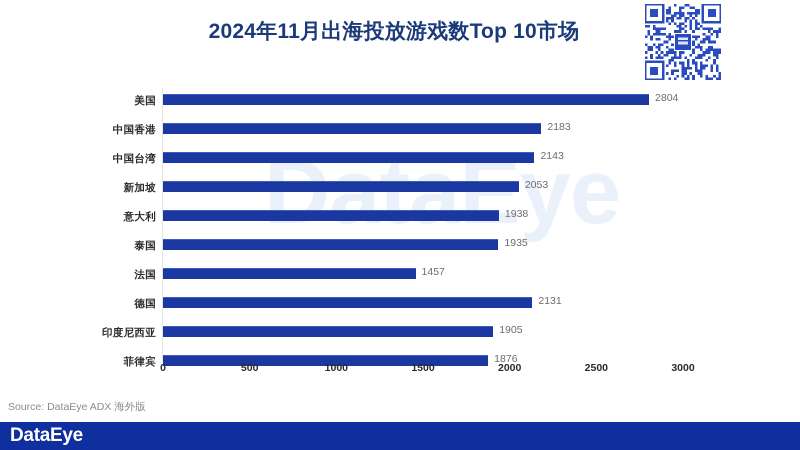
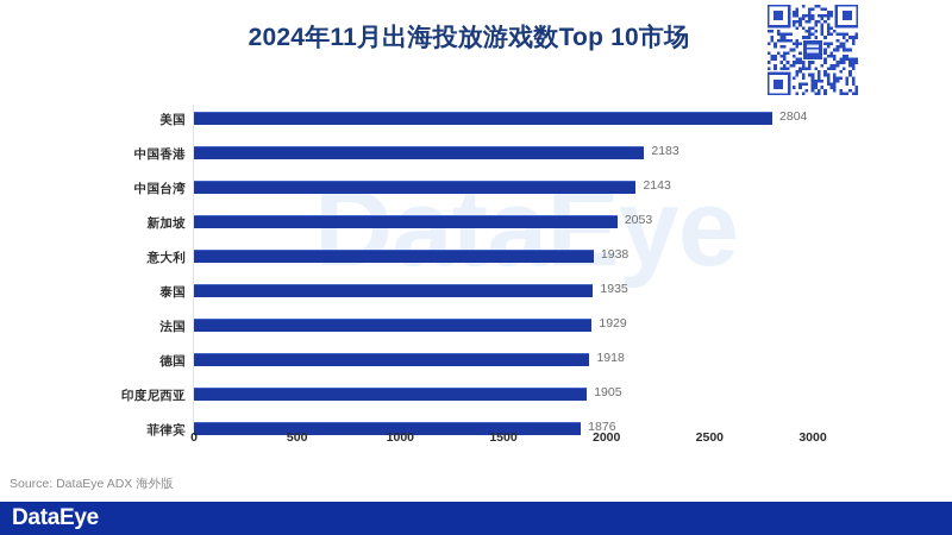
法国: 1457 -> 1929
德国: 2131 -> 1918
